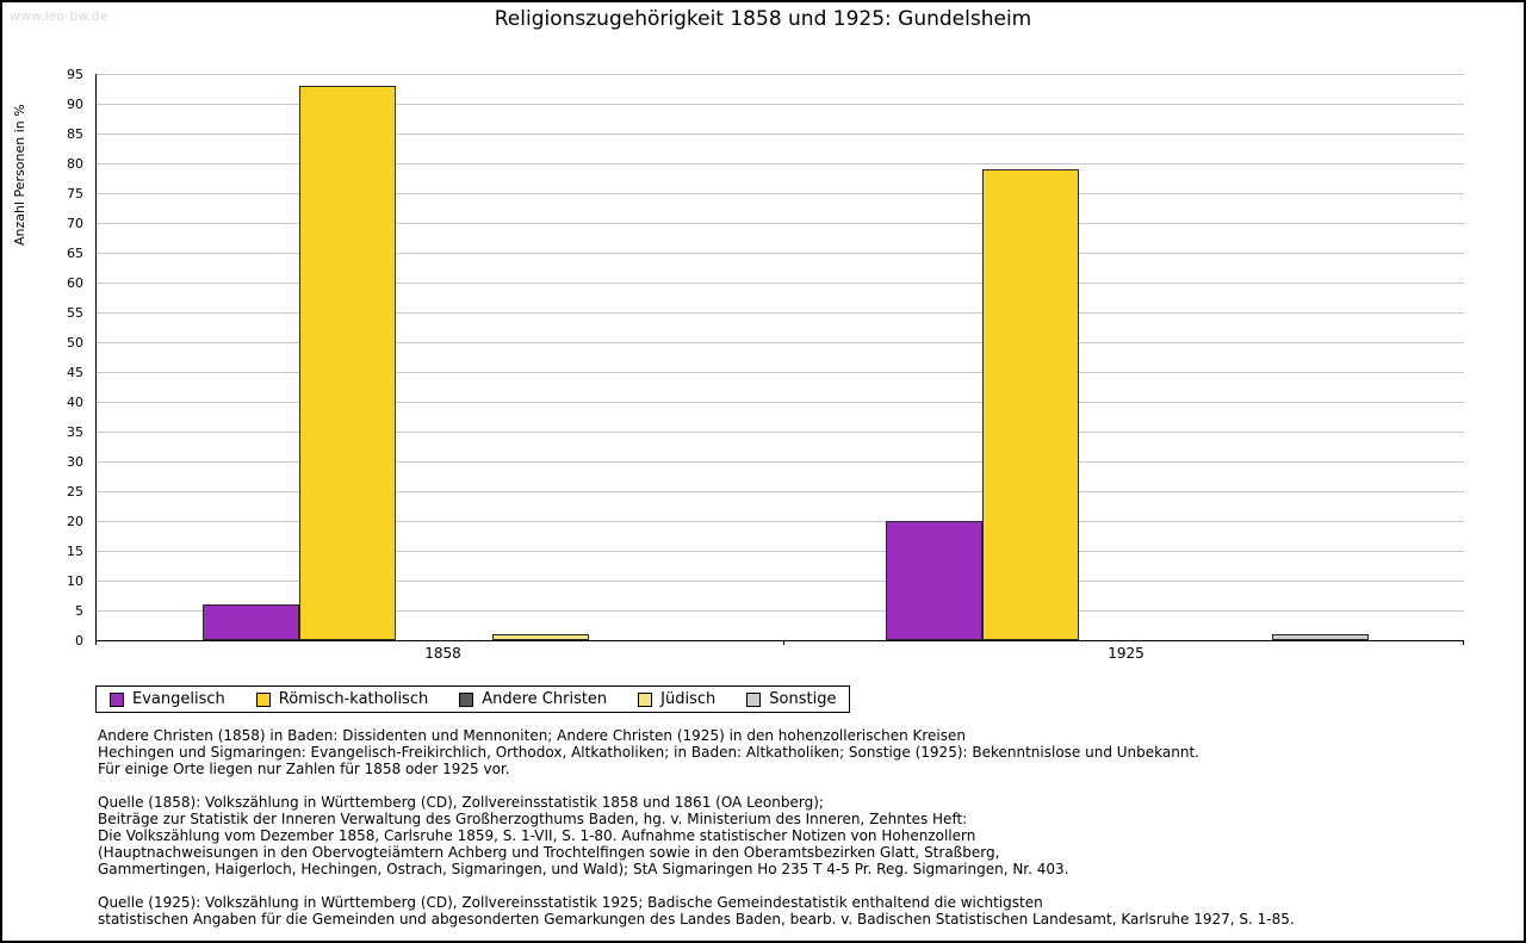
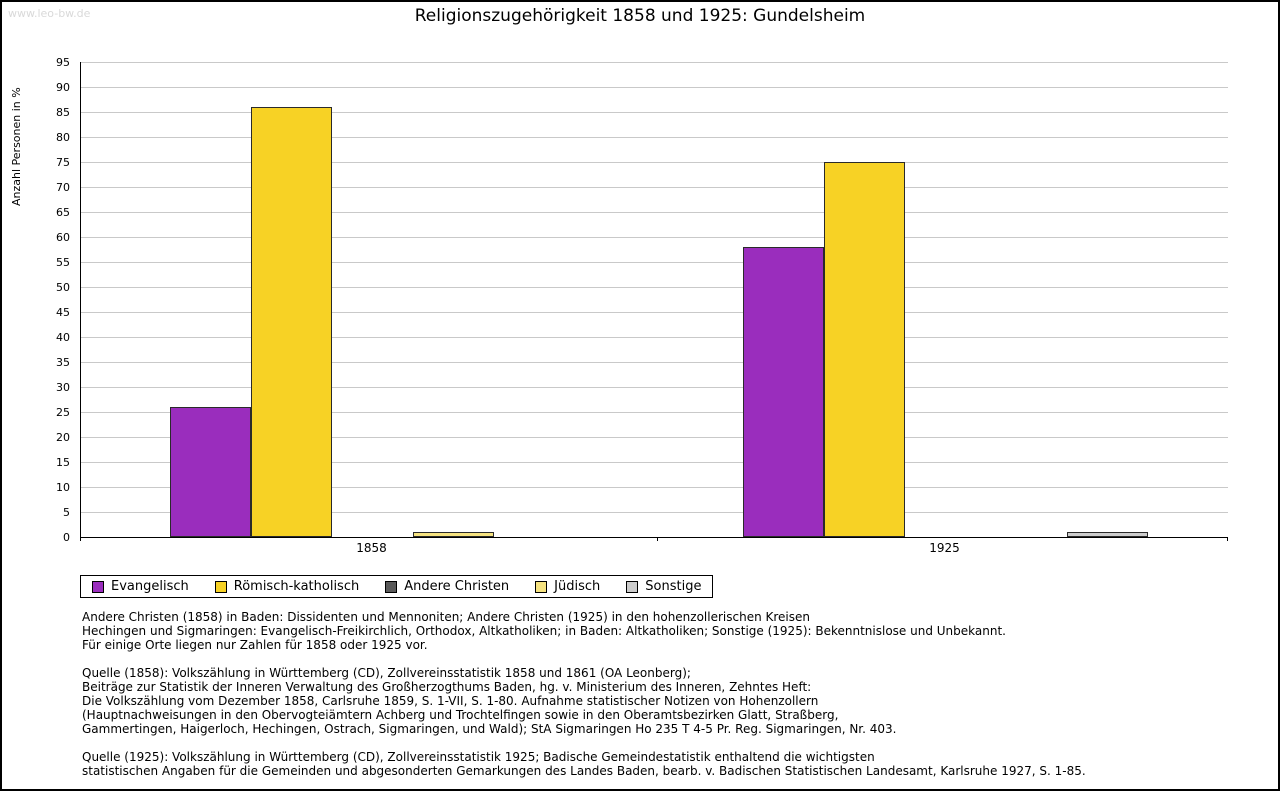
Evangelisch/1858: 6 -> 26
Römisch-katholisch/1858: 93 -> 86
Evangelisch/1925: 20 -> 58
Römisch-katholisch/1925: 79 -> 75
